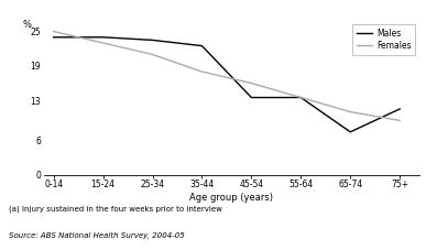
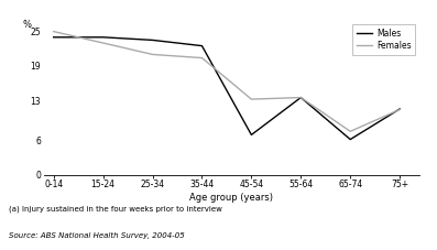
Females/35-44: 18.0 -> 20.4
Males/45-54: 13.5 -> 7.0
Females/45-54: 16.0 -> 13.2
Males/65-74: 7.5 -> 6.2
Females/65-74: 11.0 -> 7.6
Females/75+: 9.5 -> 11.4
